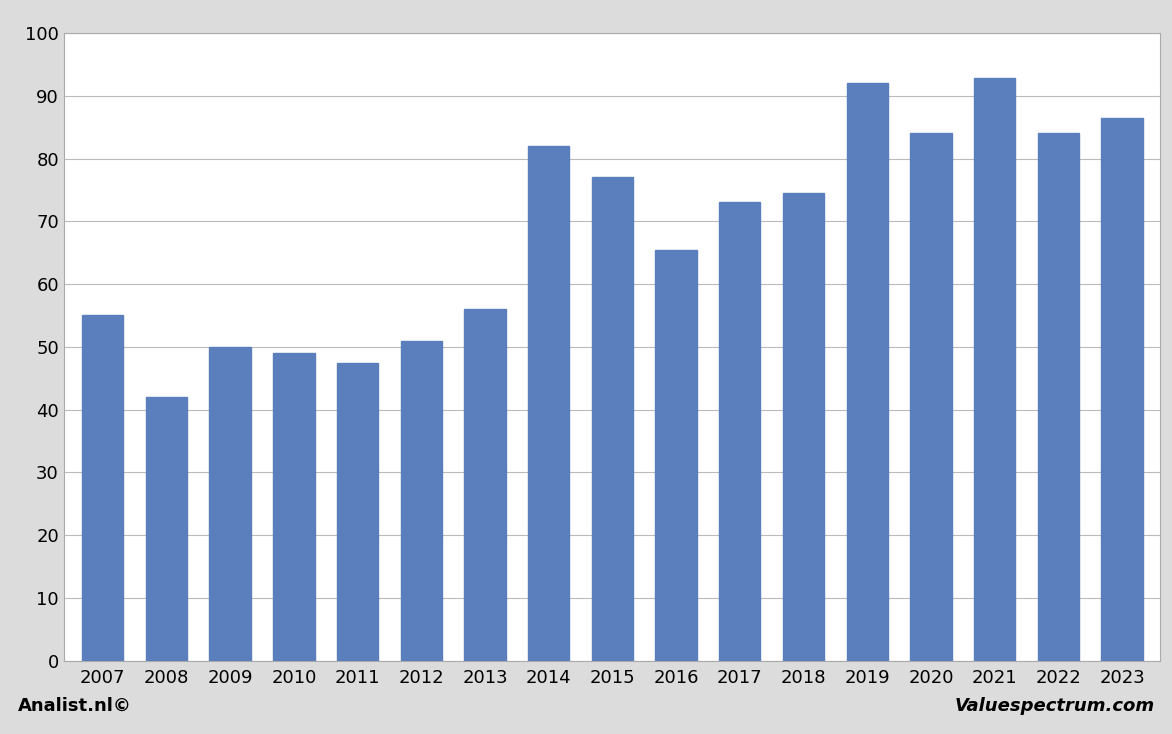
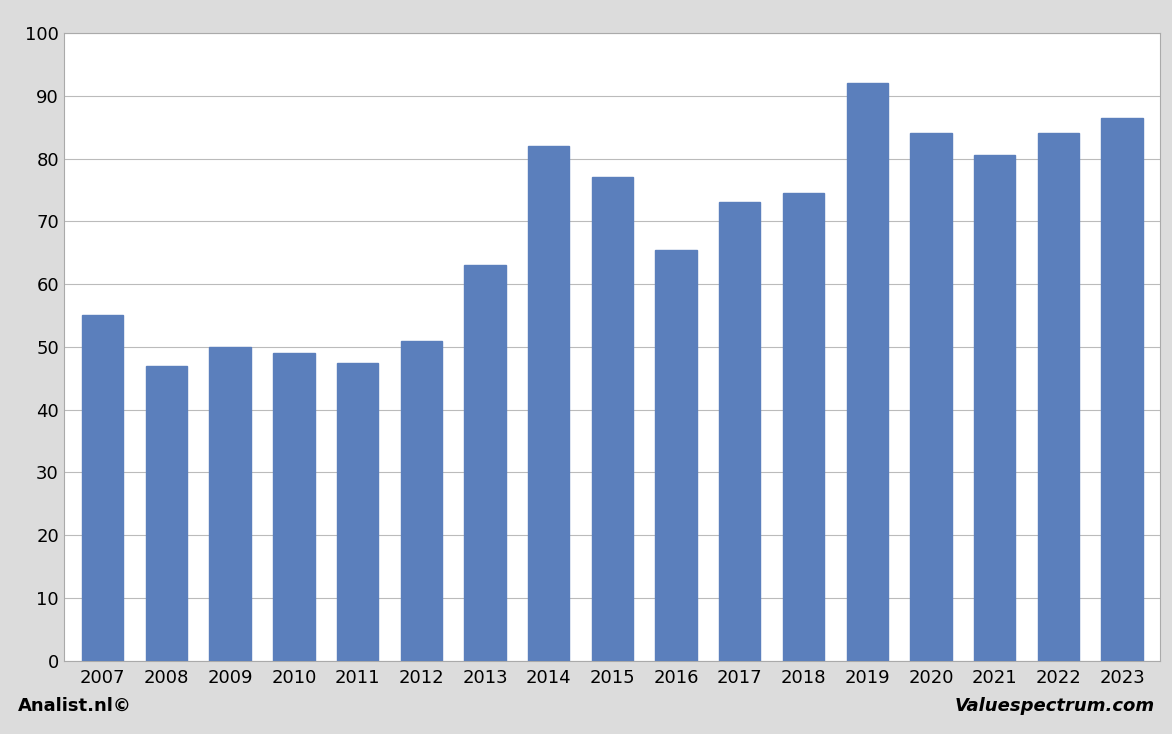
2008: 42.0 -> 47.0
2013: 56.0 -> 63.0
2021: 92.8 -> 80.5
